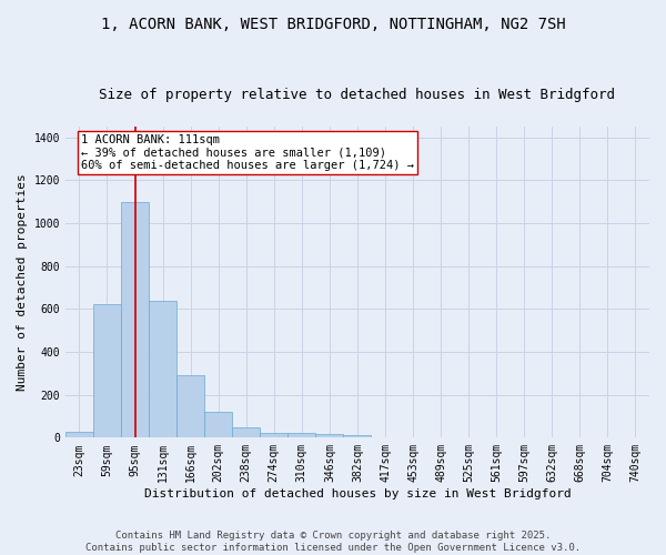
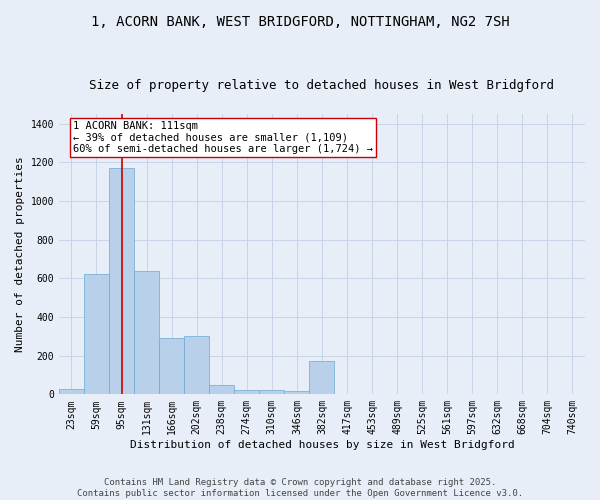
95sqm: 1100 -> 1170
202sqm: 120 -> 300
382sqm: 10 -> 170
